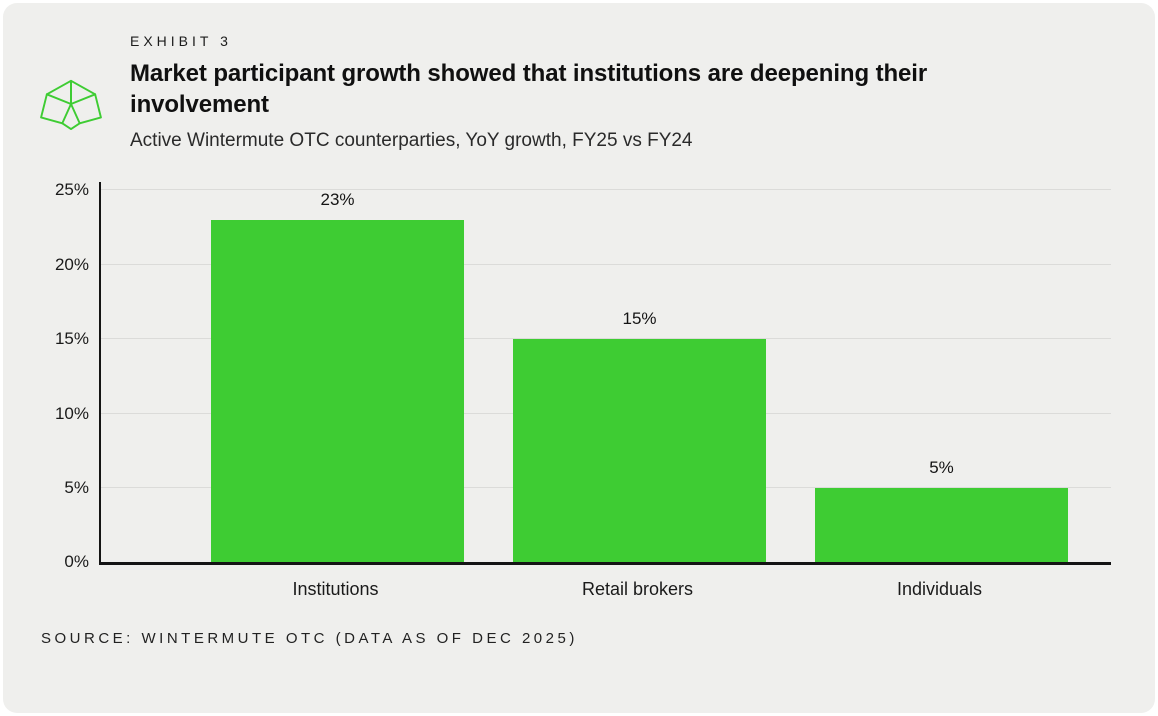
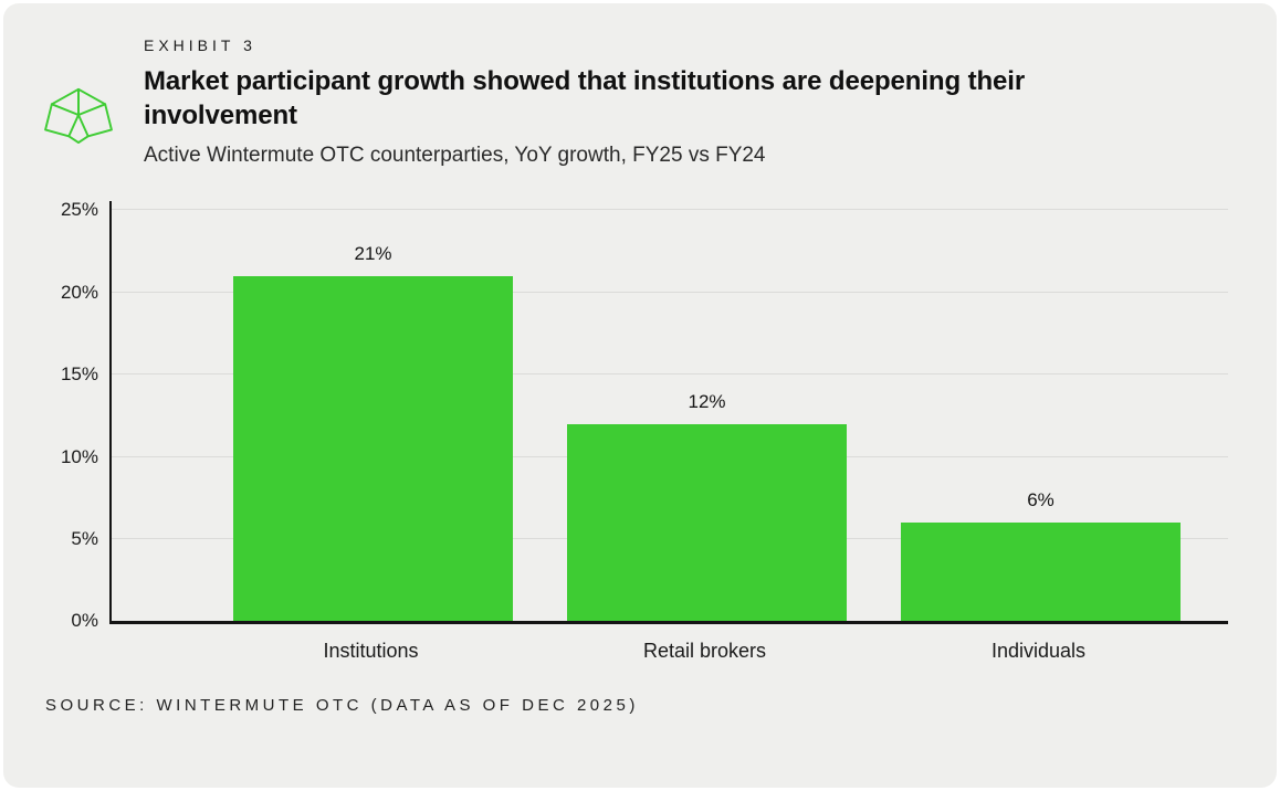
Institutions: 23% -> 21%
Retail brokers: 15% -> 12%
Individuals: 5% -> 6%
